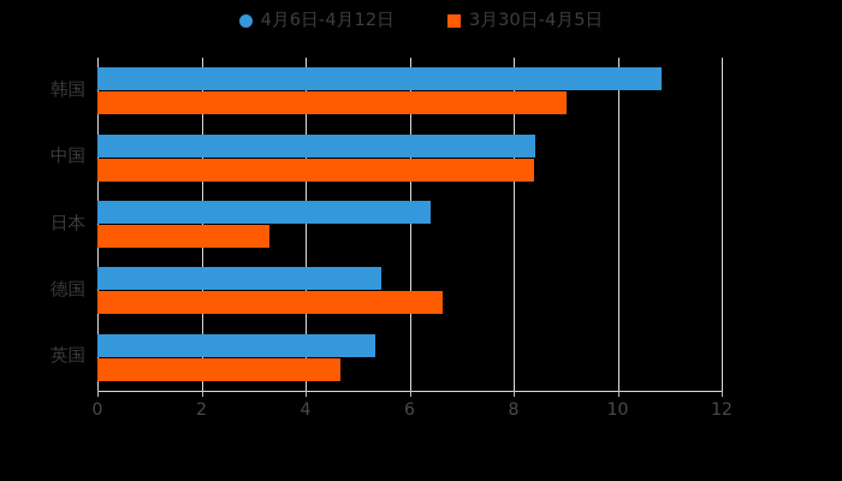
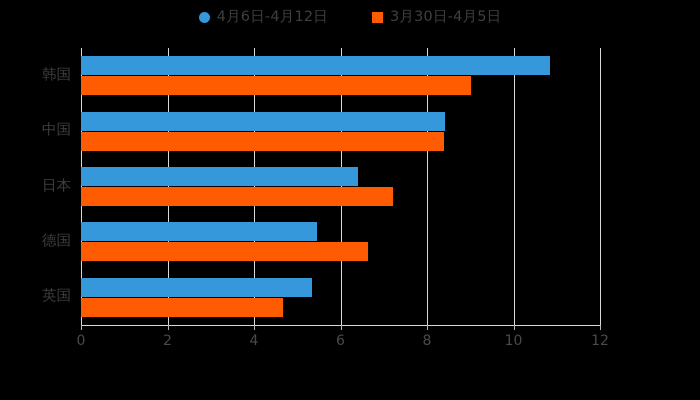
3月30日-4月5日/日本: 3.3 -> 7.2
